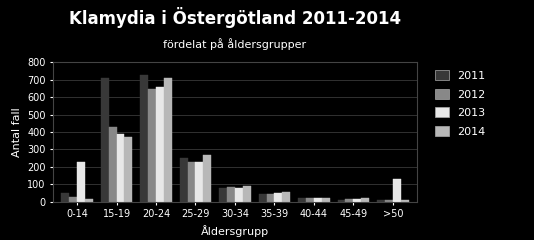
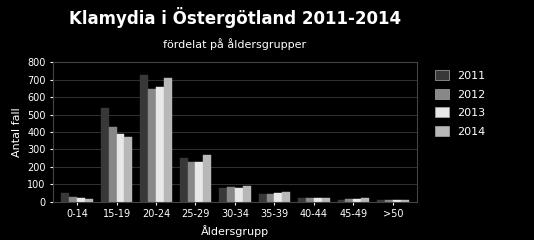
2013/0-14: 230 -> 20
2011/15-19: 710 -> 540
2013/>50: 130 -> 10
